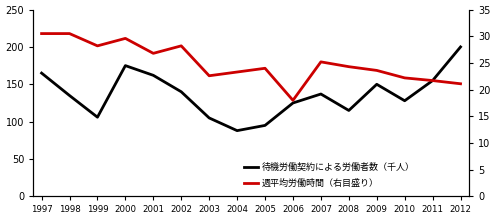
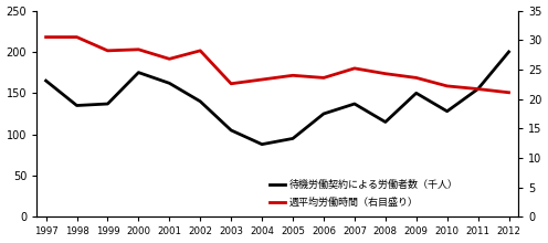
待機労働契約による労働者数（千人）/1999: 106 -> 137
週平均労働時間（右目盛り）/2000: 29.6 -> 28.4
週平均労働時間（右目盛り）/2006: 18.0 -> 23.6
